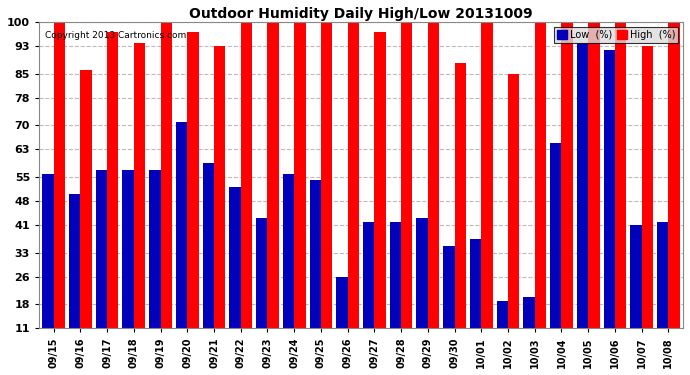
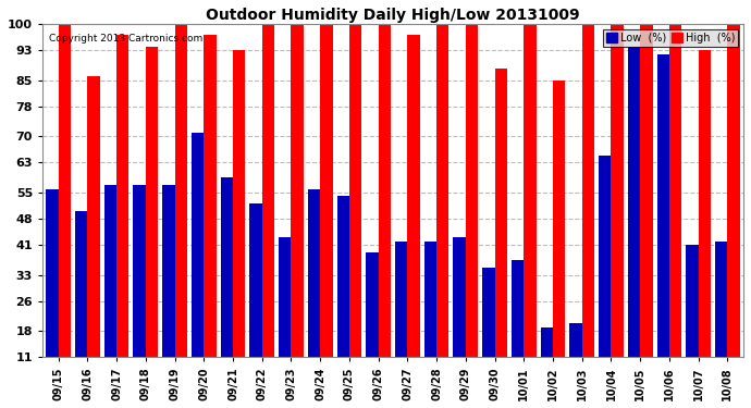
Low (%)/09/26: 26 -> 39
